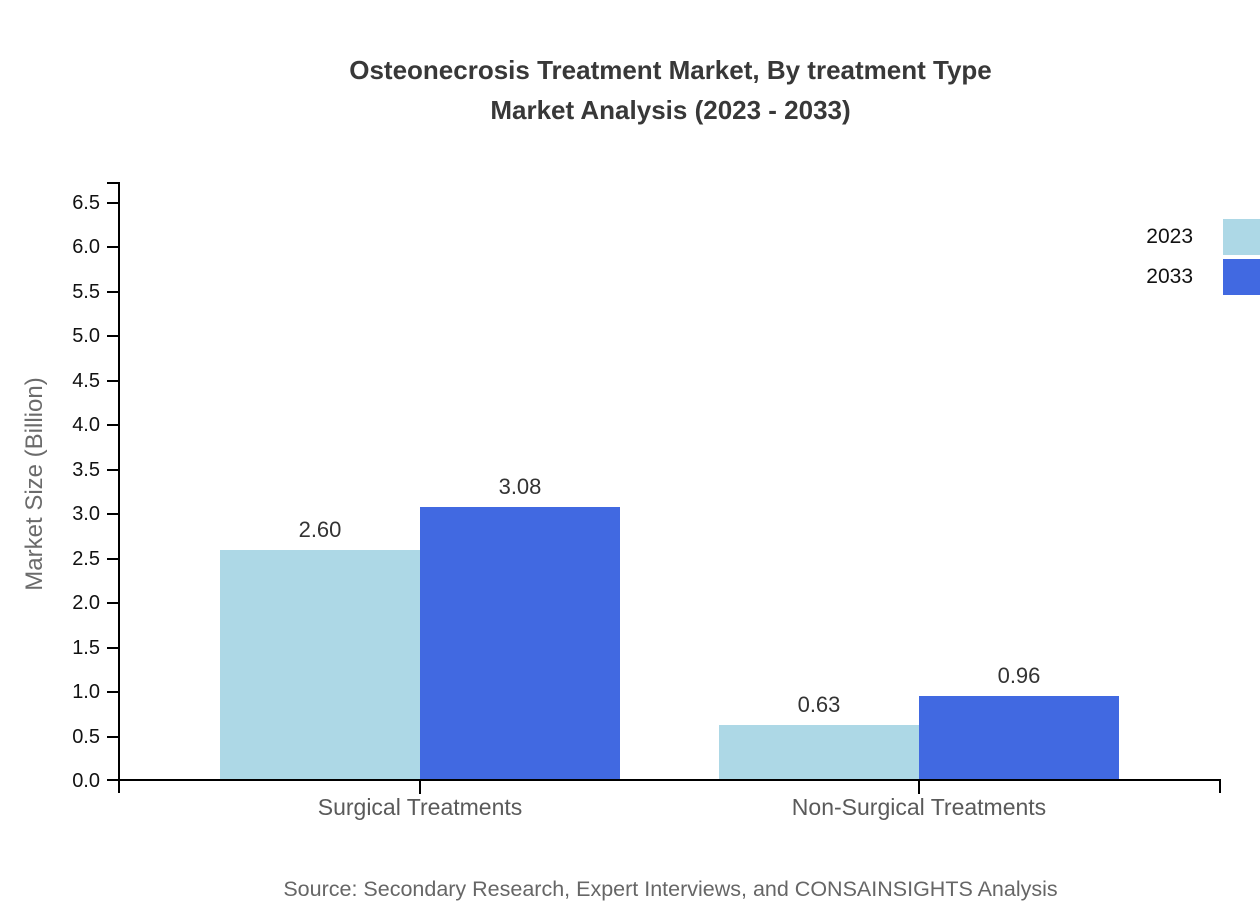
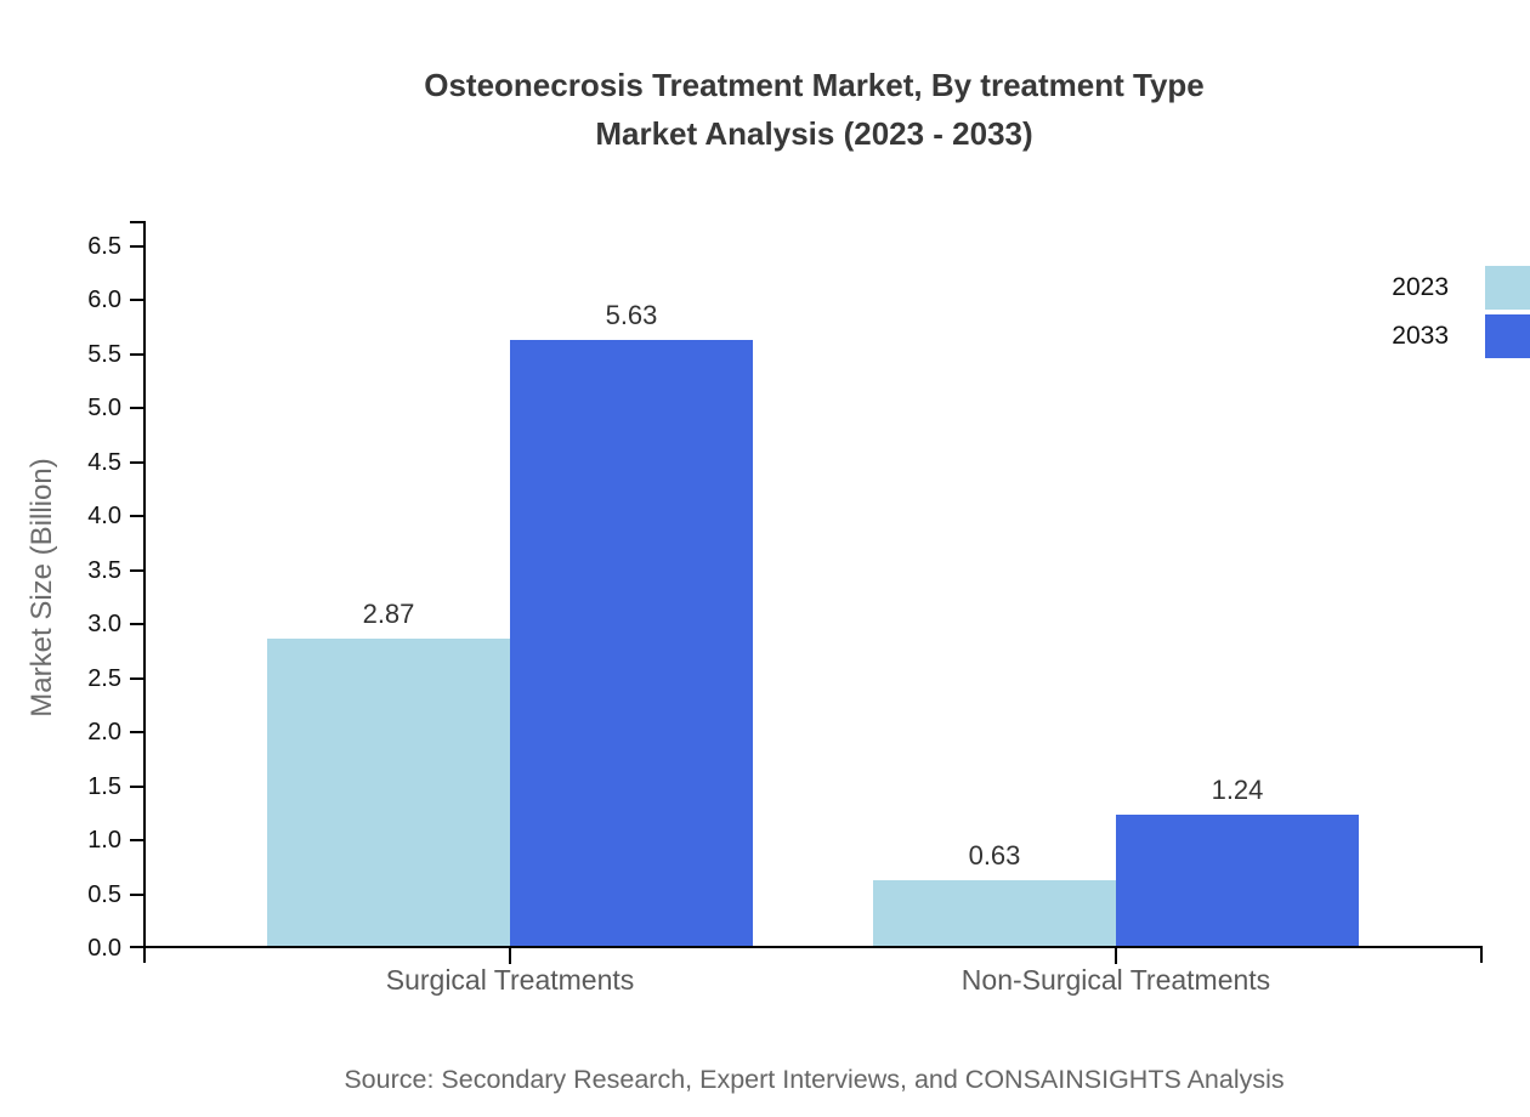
2023/Surgical Treatments: 2.60 -> 2.87
2033/Surgical Treatments: 3.08 -> 5.63
2033/Non-Surgical Treatments: 0.96 -> 1.24
